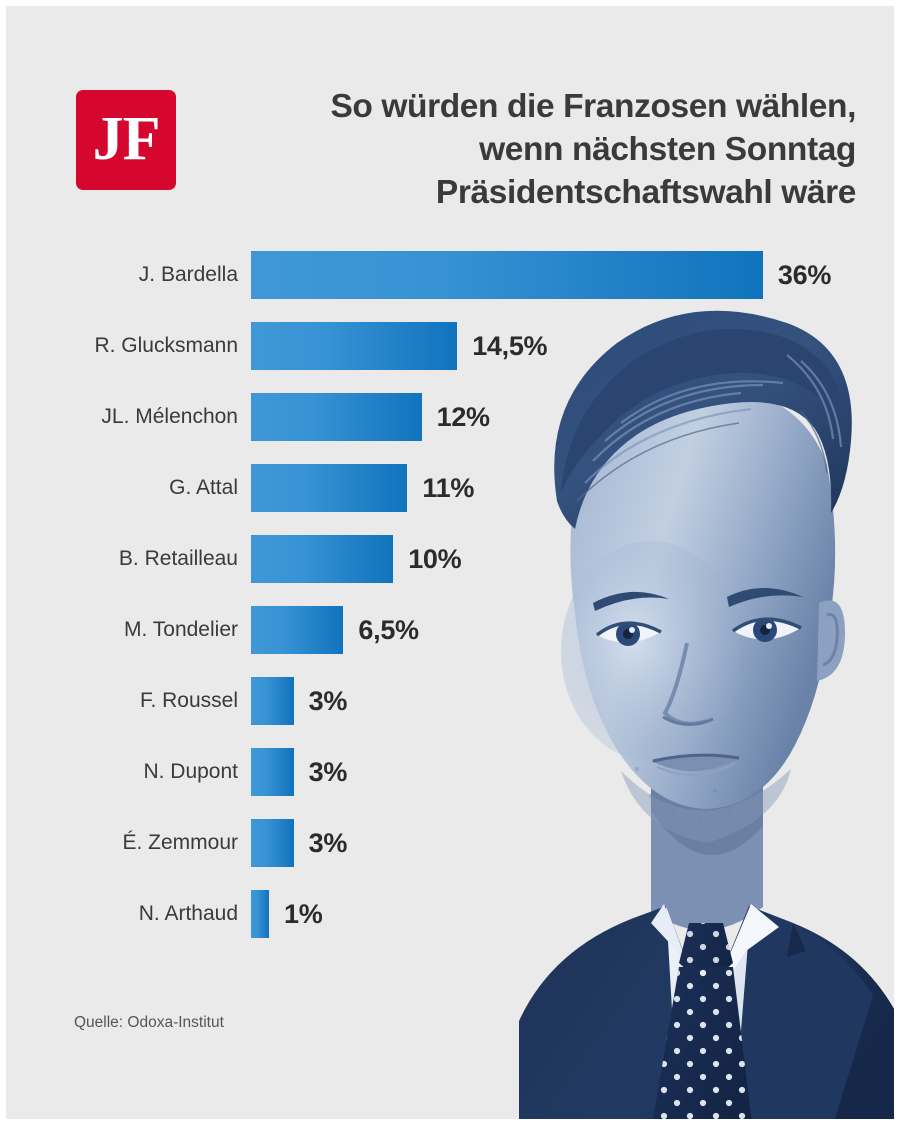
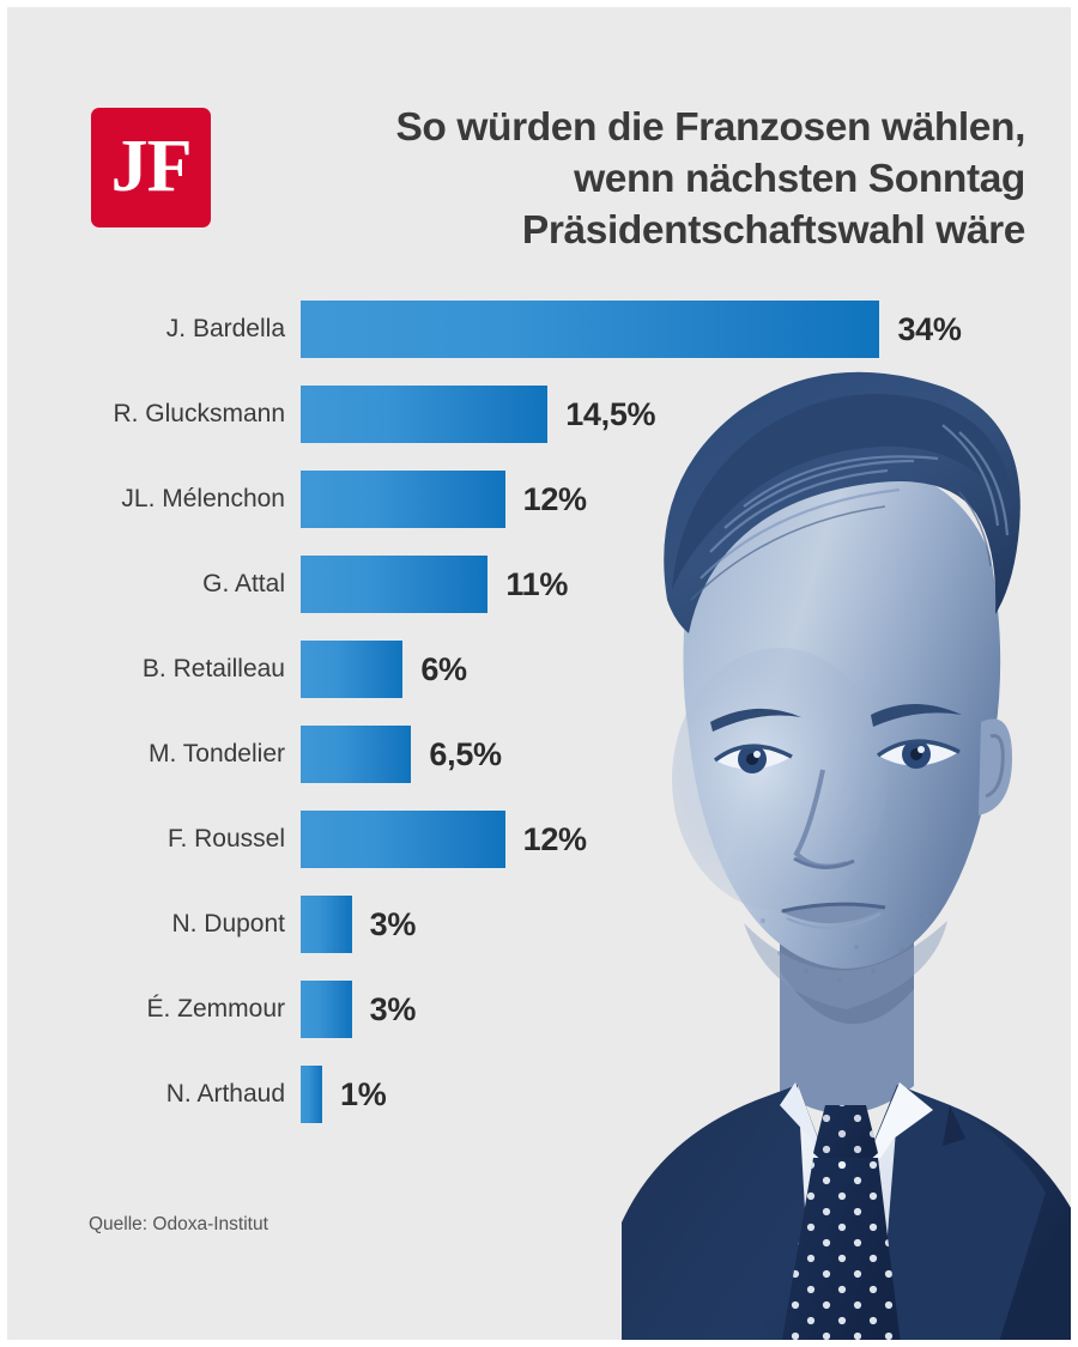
J. Bardella: 36% -> 34%
B. Retailleau: 10% -> 6%
F. Roussel: 3% -> 12%
